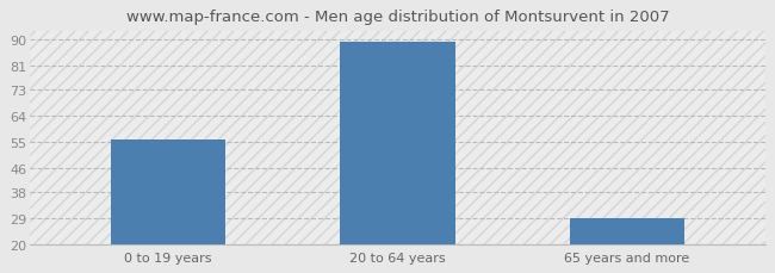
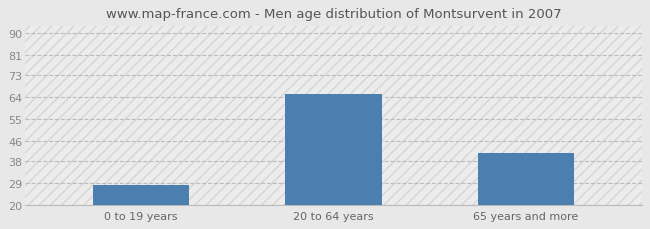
0 to 19 years: 56 -> 28
20 to 64 years: 89 -> 65
65 years and more: 29 -> 41
